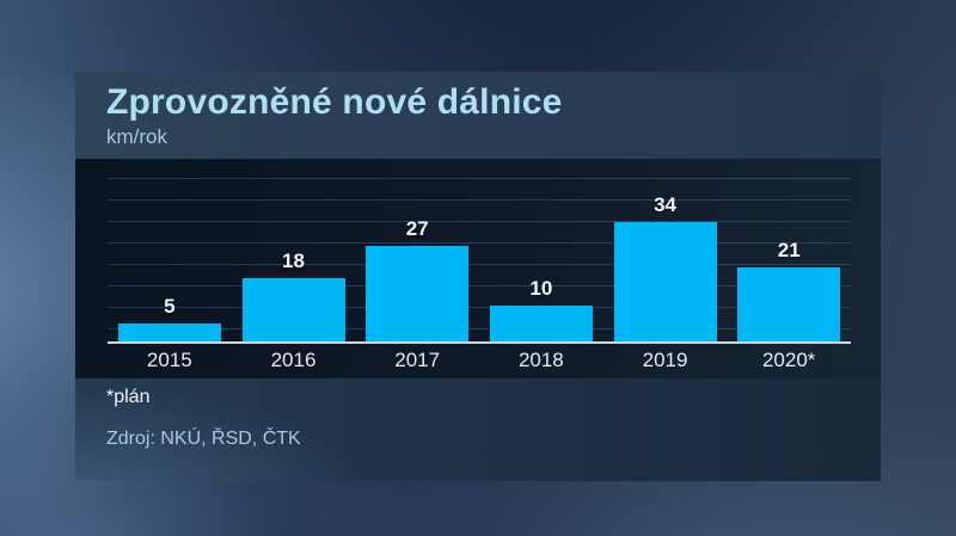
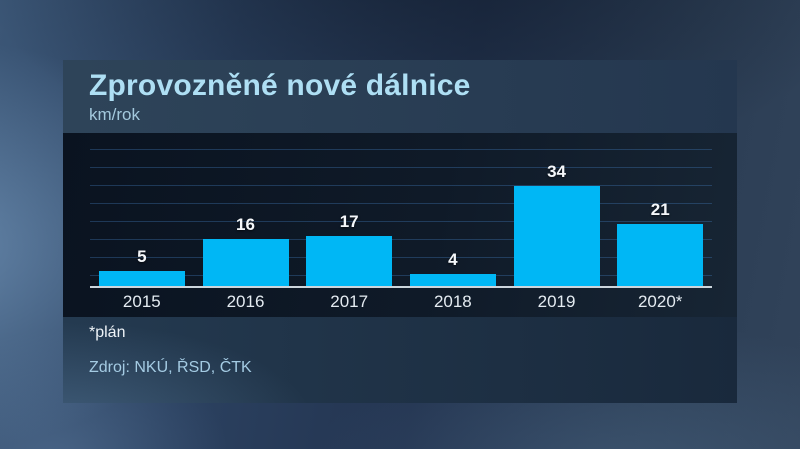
2016: 18 -> 16
2017: 27 -> 17
2018: 10 -> 4
